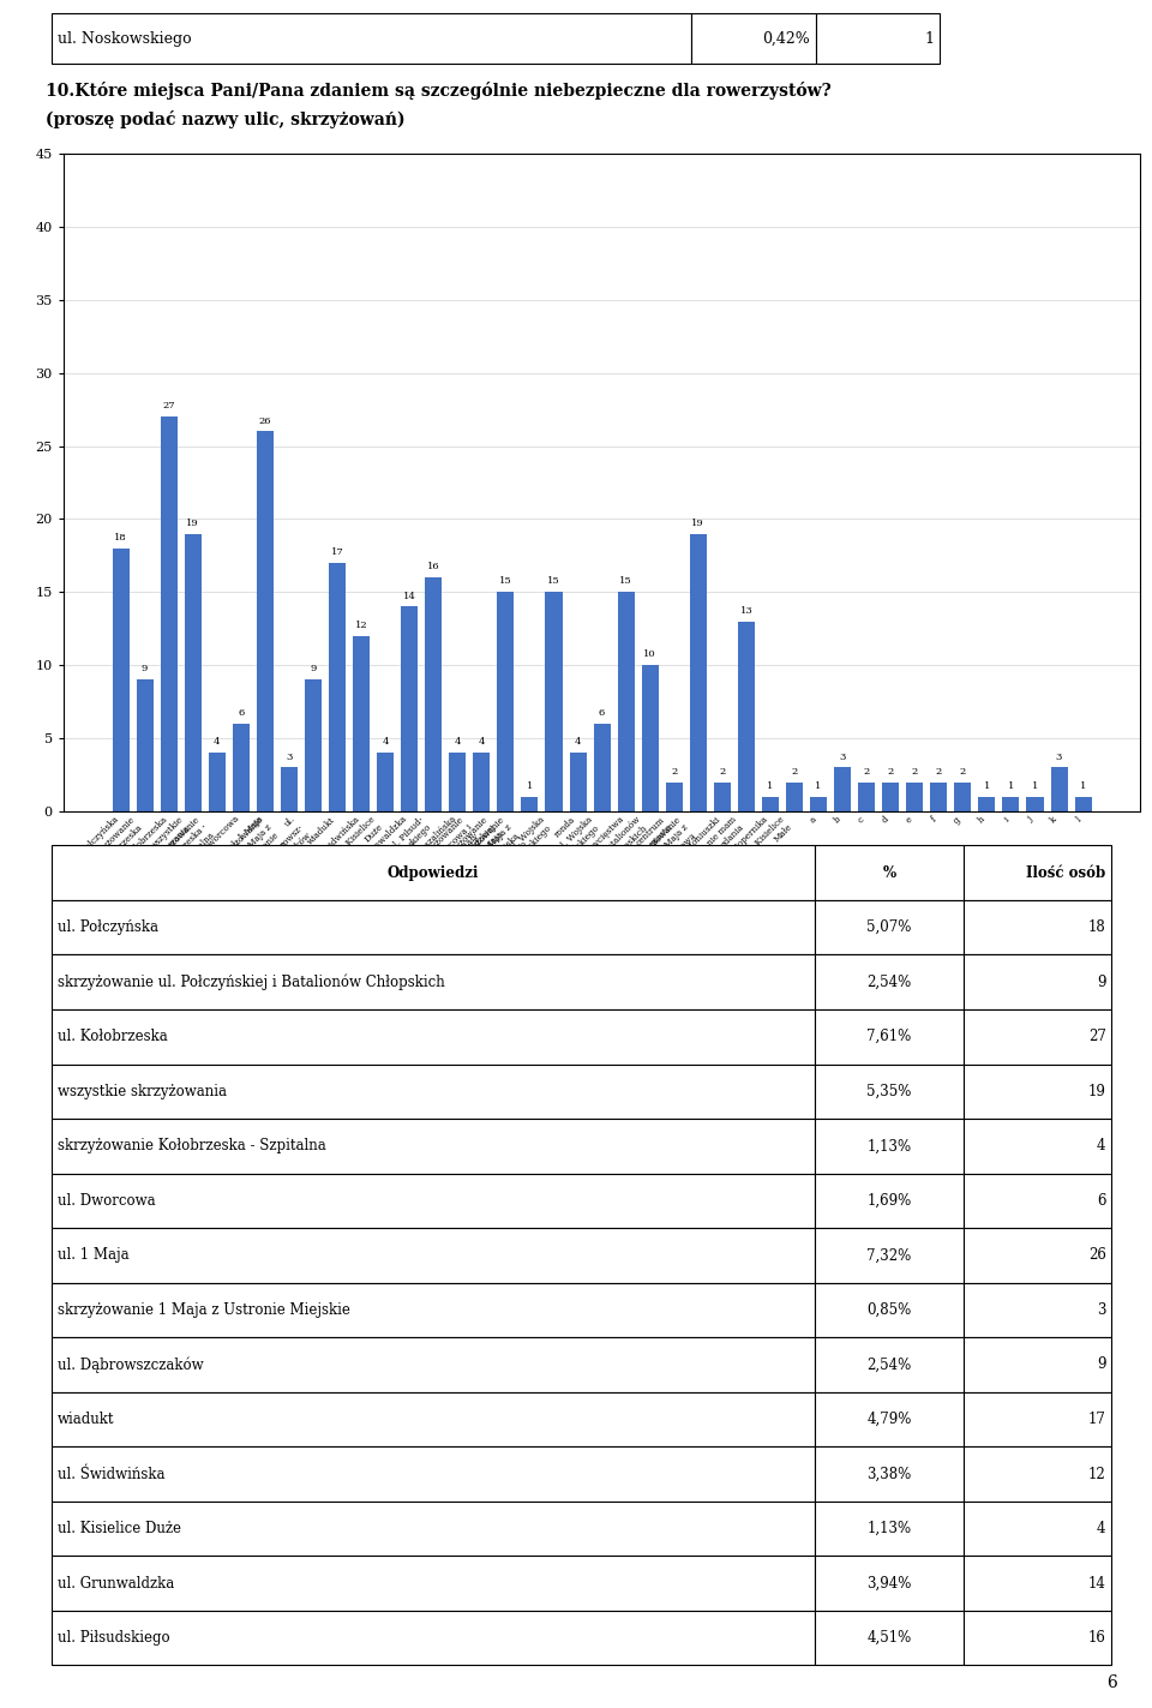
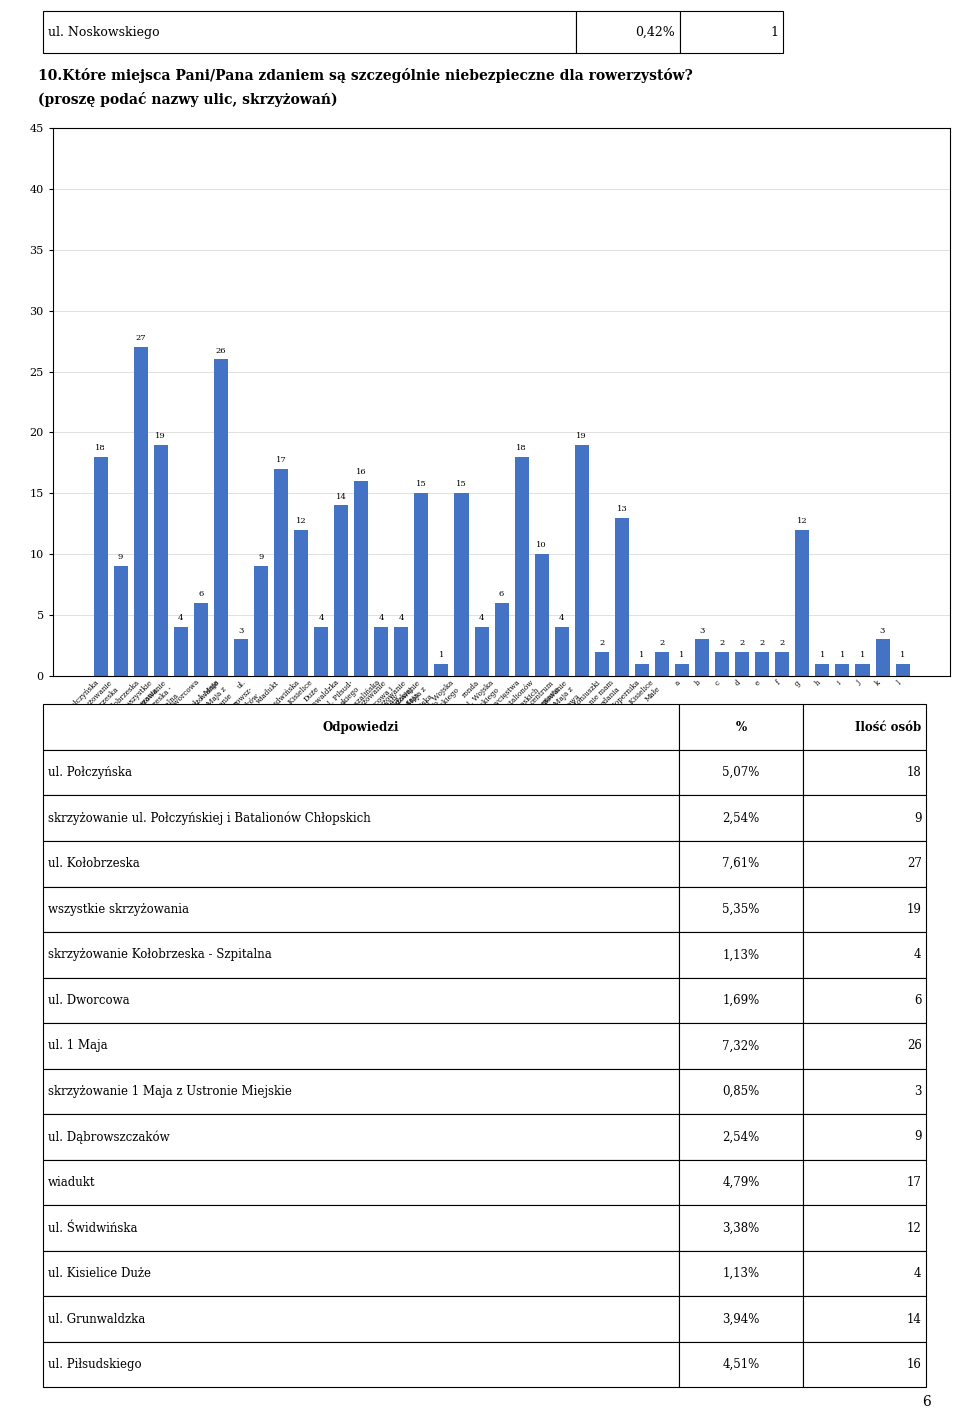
ul. Zwycięstwa: 15 -> 18
centrum miasta: 2 -> 4
g: 2 -> 12
